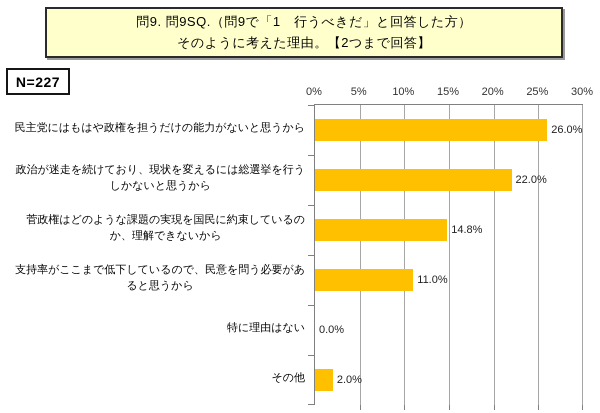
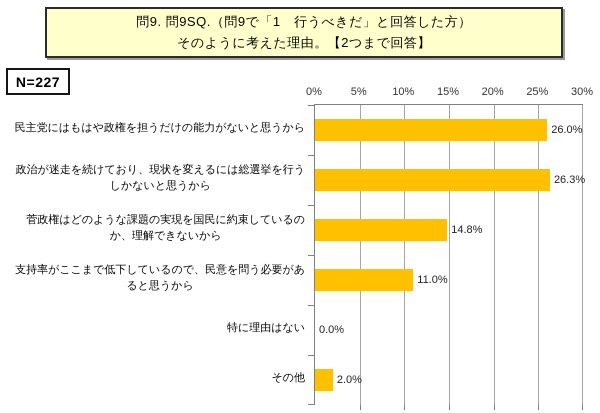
政治が迷走を続けており、現状を変えるには総選挙を行う しかないと思うから: 22.0% -> 26.3%
